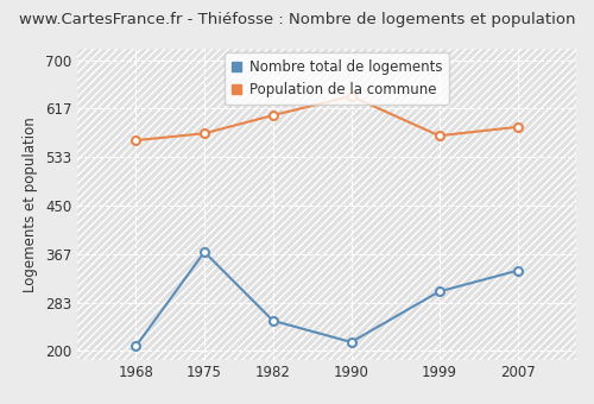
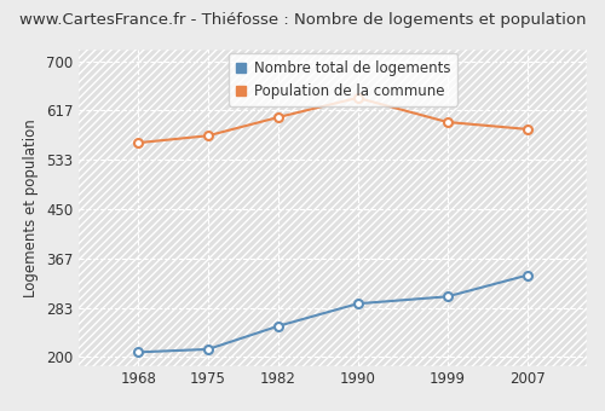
Nombre total de logements/1975: 370 -> 213
Nombre total de logements/1990: 215 -> 290
Population de la commune/1999: 570 -> 597
